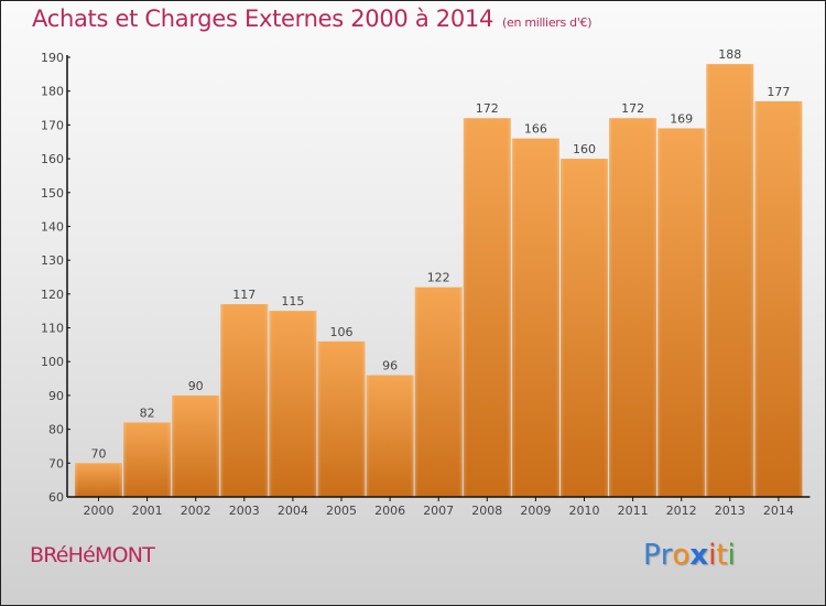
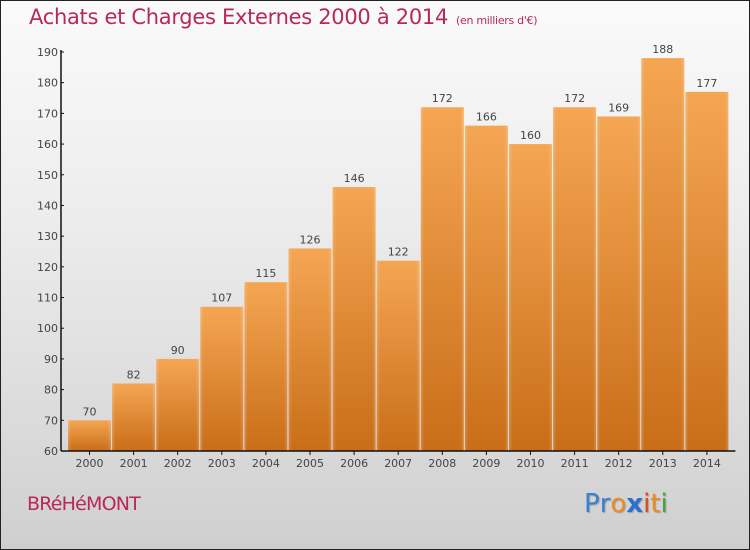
2003: 117 -> 107
2005: 106 -> 126
2006: 96 -> 146
